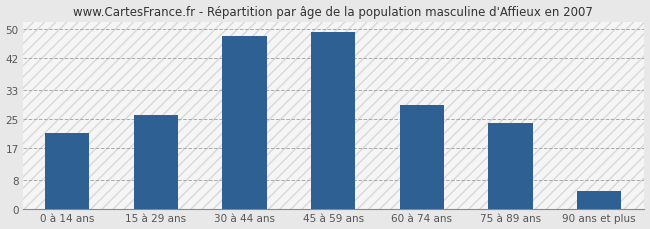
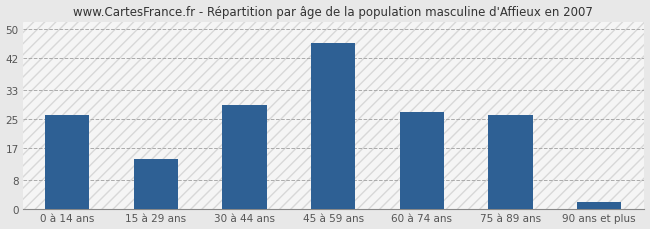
0 à 14 ans: 21 -> 26
15 à 29 ans: 26 -> 14
30 à 44 ans: 48 -> 29
45 à 59 ans: 49 -> 46
60 à 74 ans: 29 -> 27
75 à 89 ans: 24 -> 26
90 ans et plus: 5 -> 2
